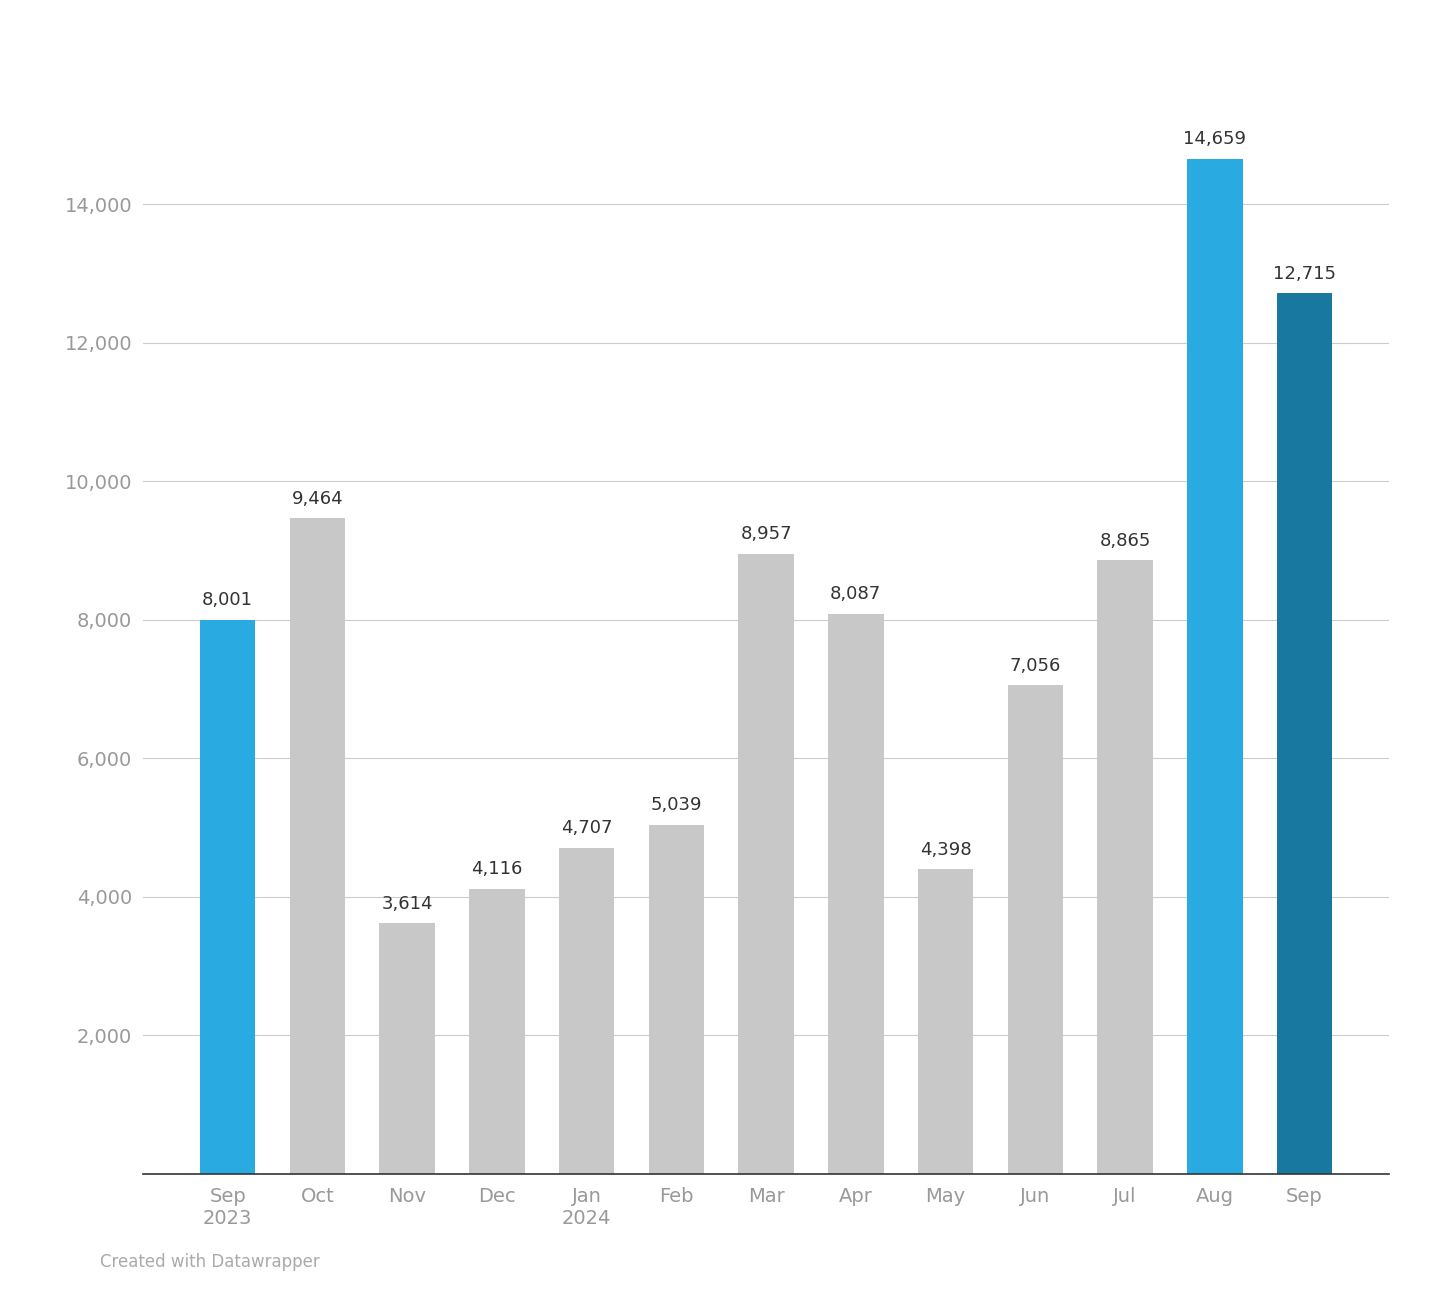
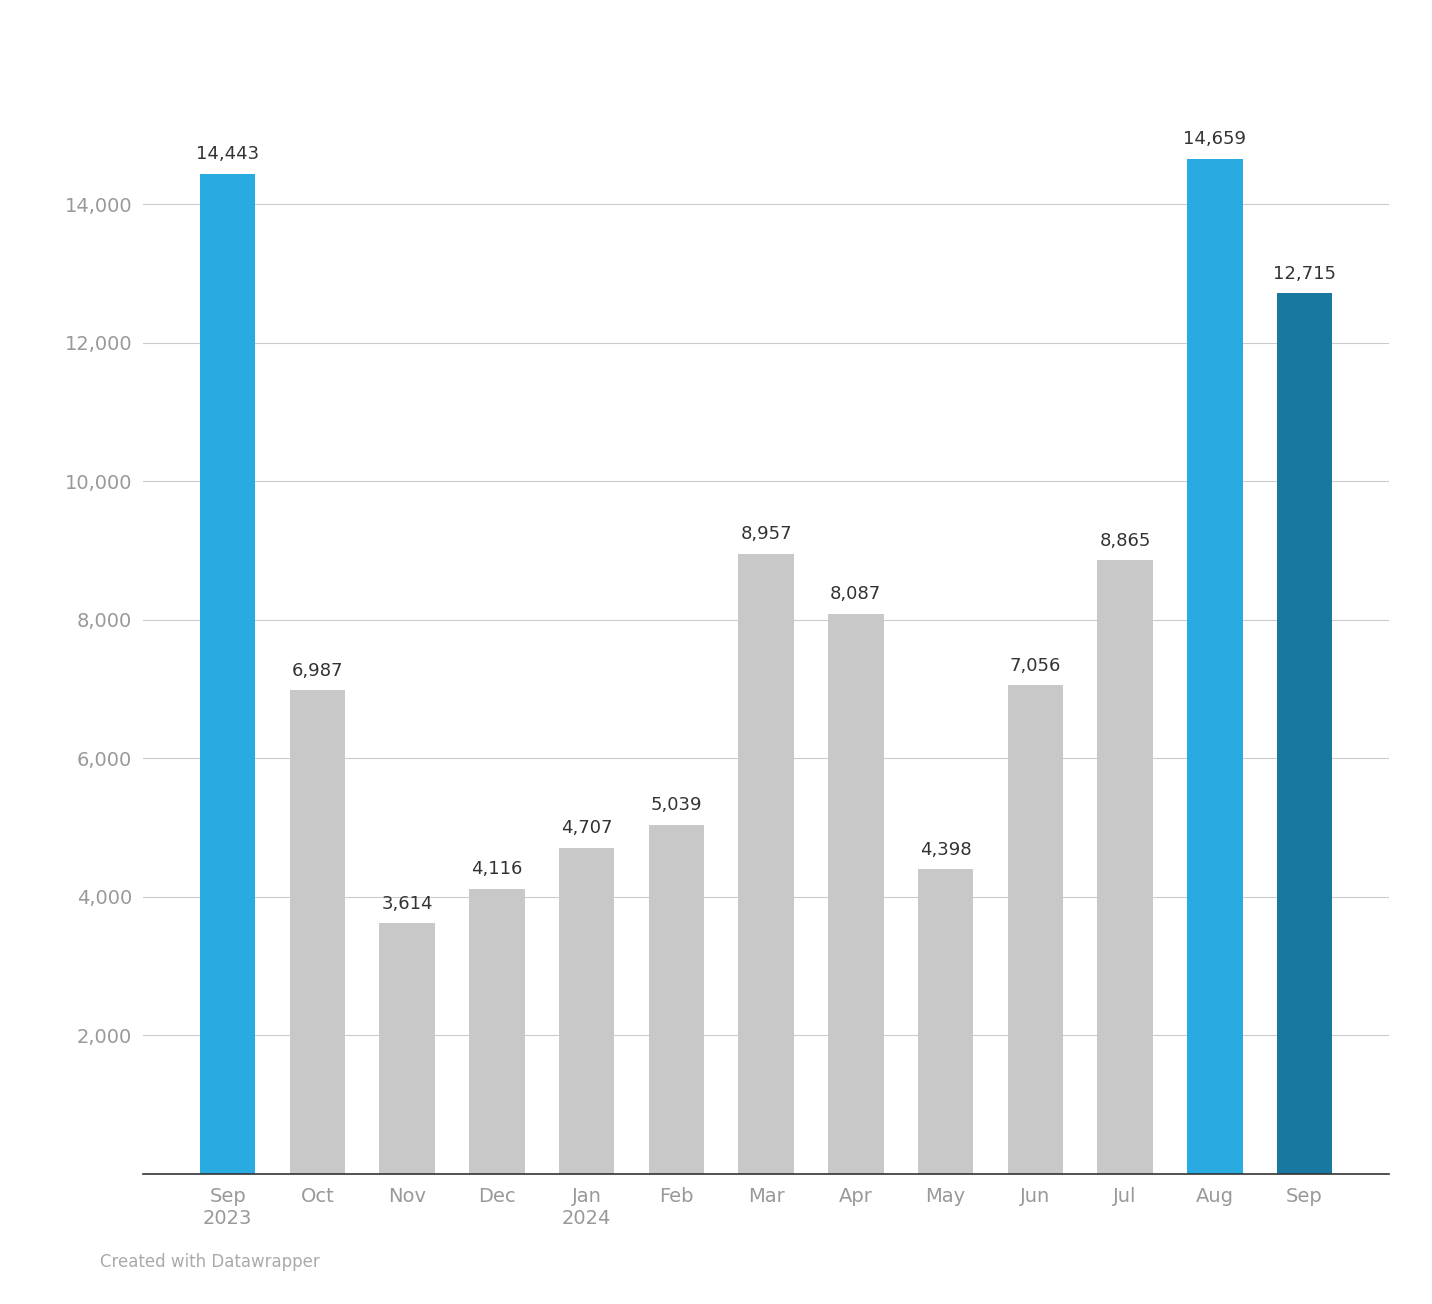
Sep 2023: 8,001 -> 14,443
Oct: 9,464 -> 6,987
